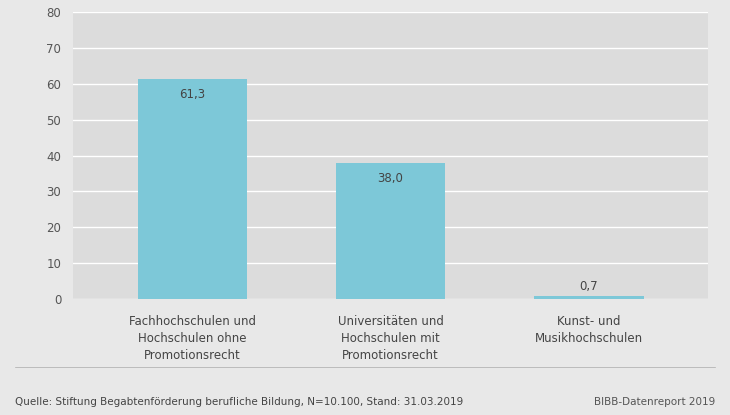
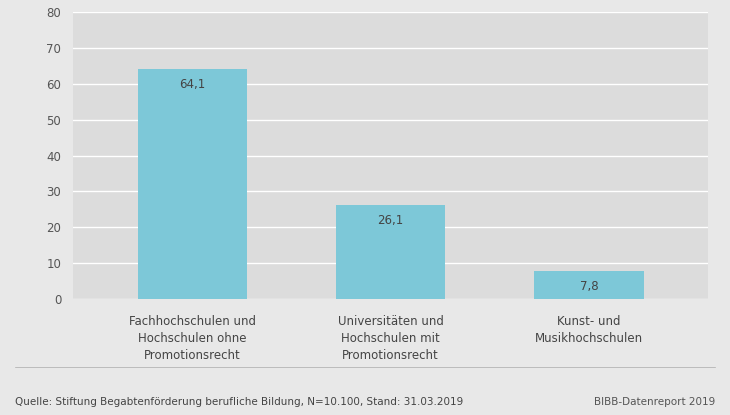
Fachhochschulen und Hochschulen ohne Promotionsrecht: 61,3 -> 64,1
Universitäten und Hochschulen mit Promotionsrecht: 38,0 -> 26,1
Kunst- und Musikhochschulen: 0,7 -> 7,8
